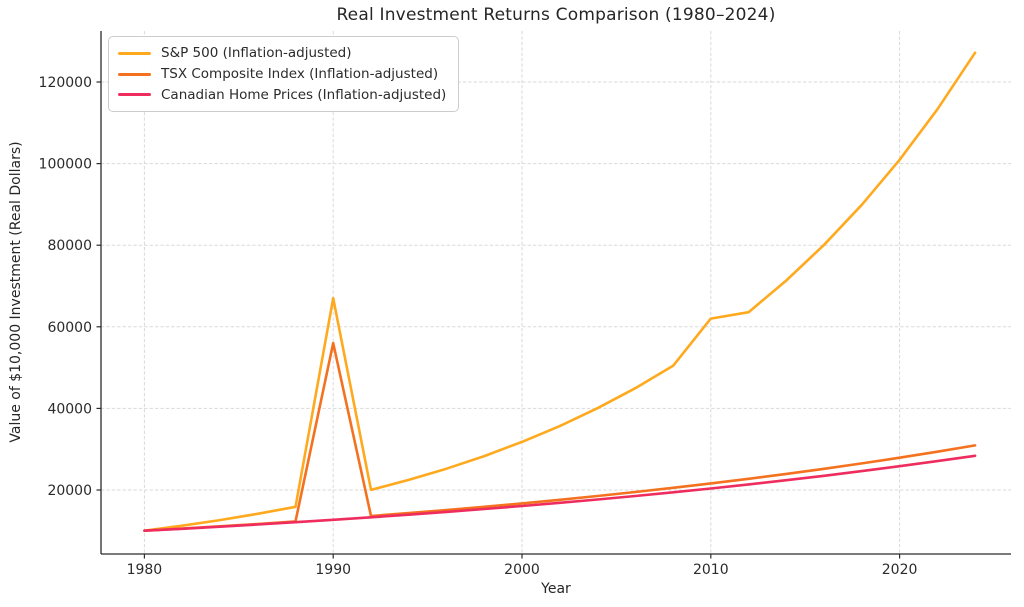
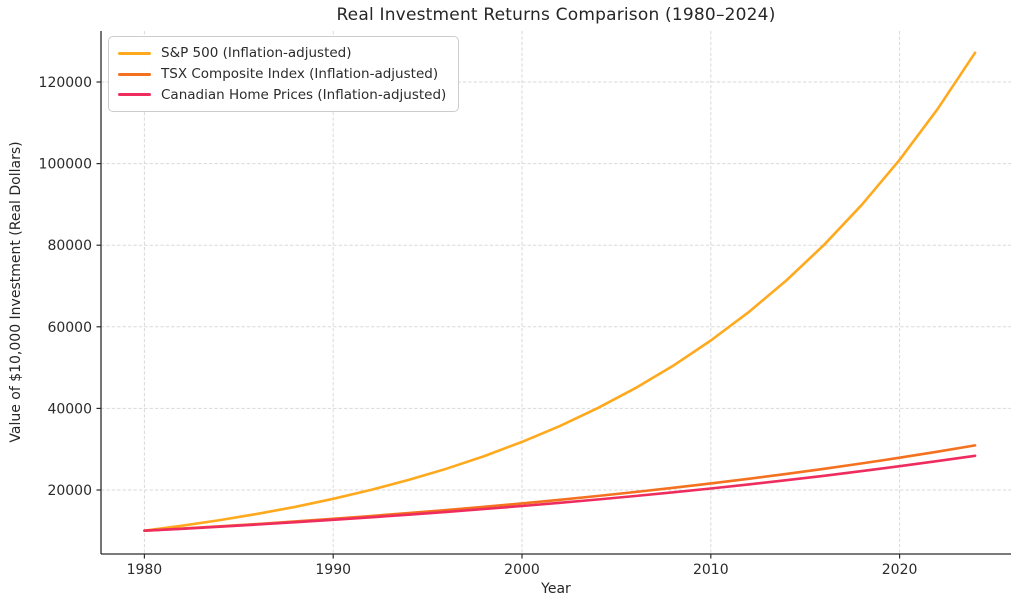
S&P 500 (Inflation-adjusted)/1990: 67000 -> 18000
TSX Composite Index (Inflation-adjusted)/1990: 56000 -> 13000
S&P 500 (Inflation-adjusted)/2010: 62000 -> 57000
